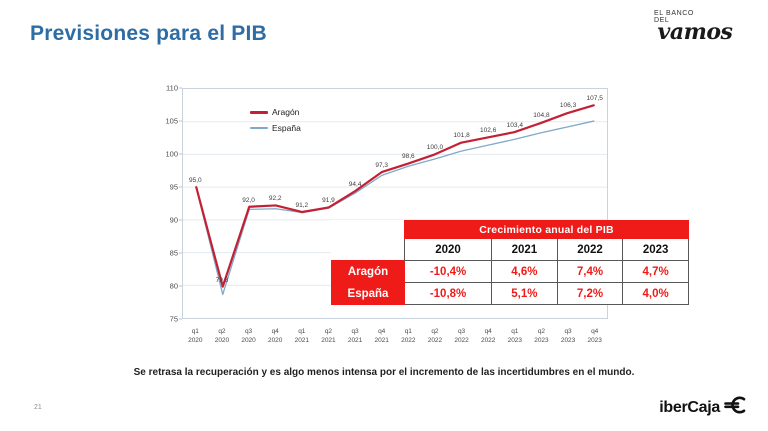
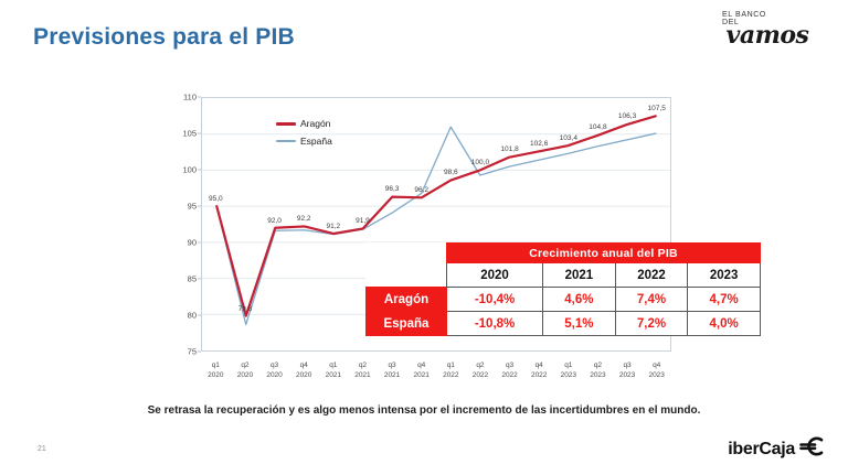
Aragón/q3 2021: 94,4 -> 96,3
Aragón/q4 2021: 97,3 -> 96,2
España/q1 2022: 98 -> 106
